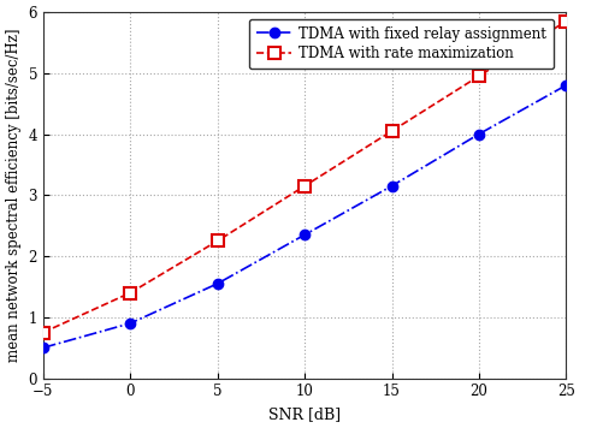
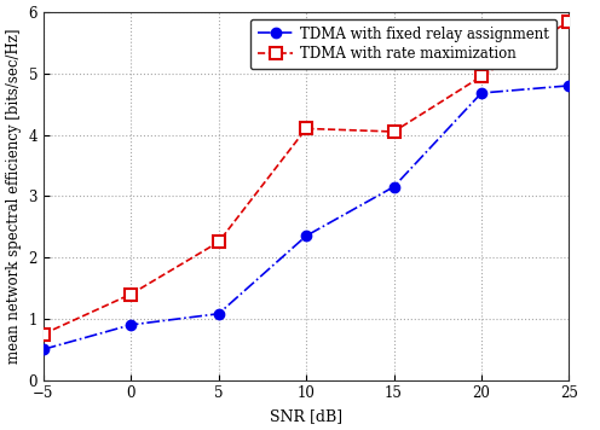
TDMA with fixed relay assignment/5: 1.55 -> 1.08
TDMA with rate maximization/10: 3.15 -> 4.10
TDMA with fixed relay assignment/20: 4.00 -> 4.68
